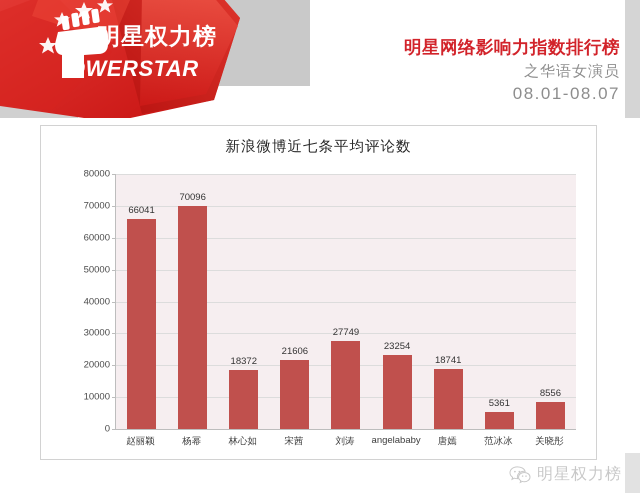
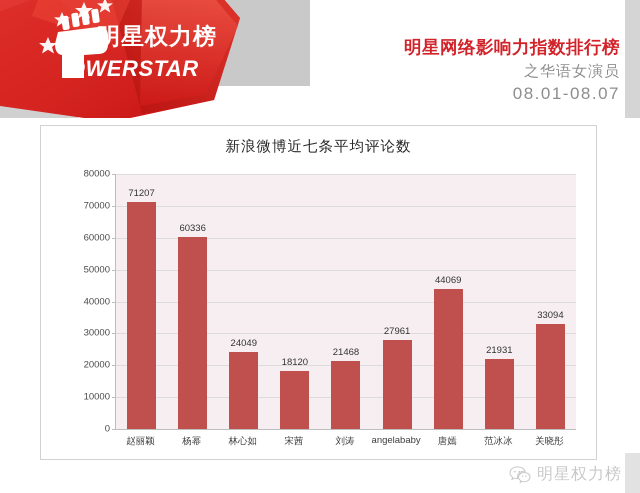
赵丽颖: 66041 -> 71207
杨幂: 70096 -> 60336
林心如: 18372 -> 24049
宋茜: 21606 -> 18120
刘涛: 27749 -> 21468
angelababy: 23254 -> 27961
唐嫣: 18741 -> 44069
范冰冰: 5361 -> 21931
关晓彤: 8556 -> 33094
